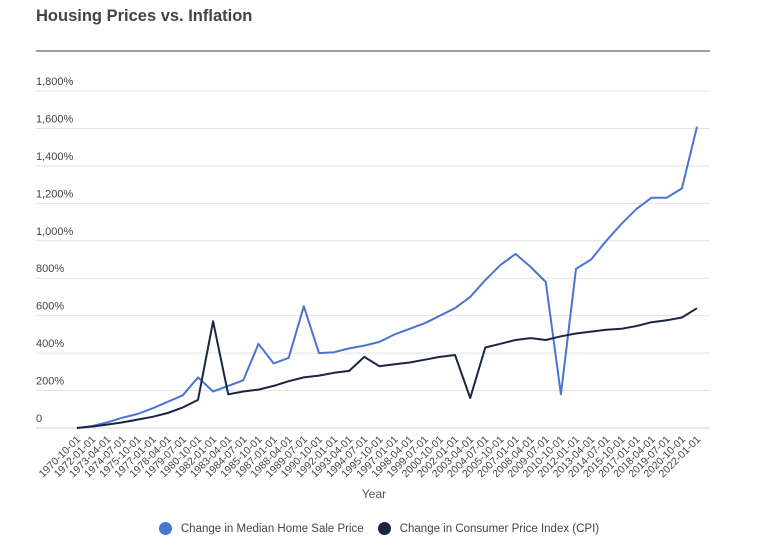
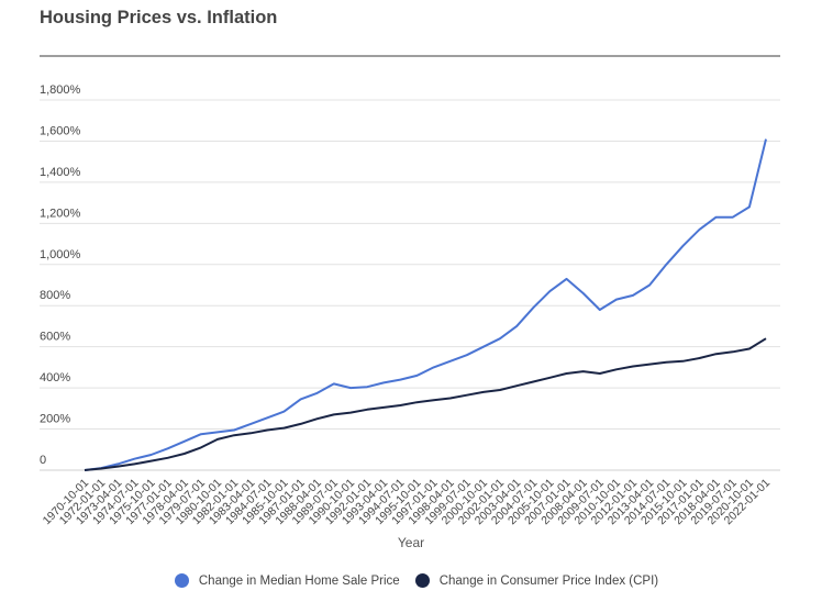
Change in Median Home Sale Price/1980-10-01: 270% -> 180%
Change in Consumer Price Index (CPI)/1982-01-01: 570% -> 170%
Change in Median Home Sale Price/1985-10-01: 450% -> 280%
Change in Median Home Sale Price/1989-07-01: 650% -> 420%
Change in Consumer Price Index (CPI)/1994-07-01: 380% -> 320%
Change in Consumer Price Index (CPI)/2003-04-01: 160% -> 410%
Change in Median Home Sale Price/2010-10-01: 180% -> 830%
